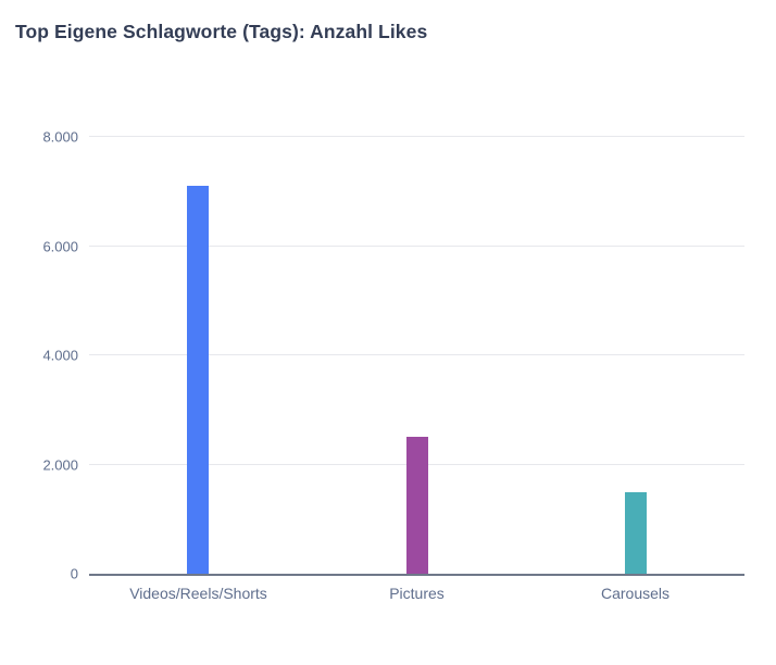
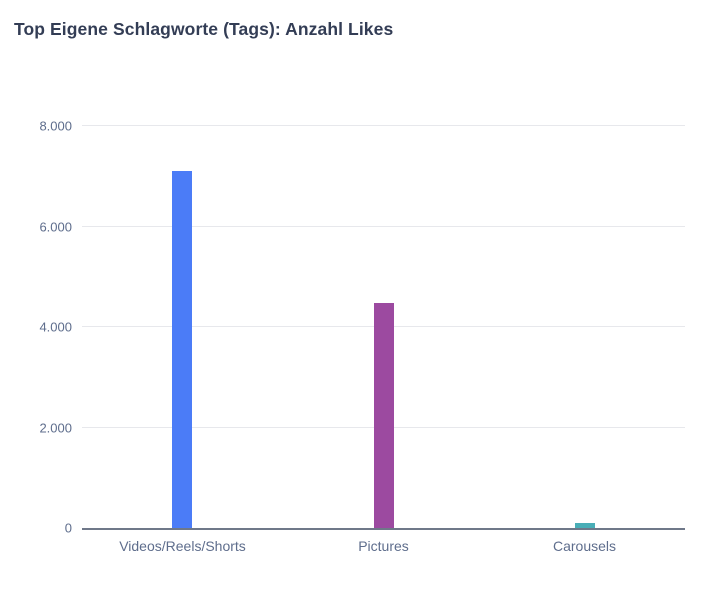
Pictures: 2500 -> 4500
Carousels: 1500 -> 100
